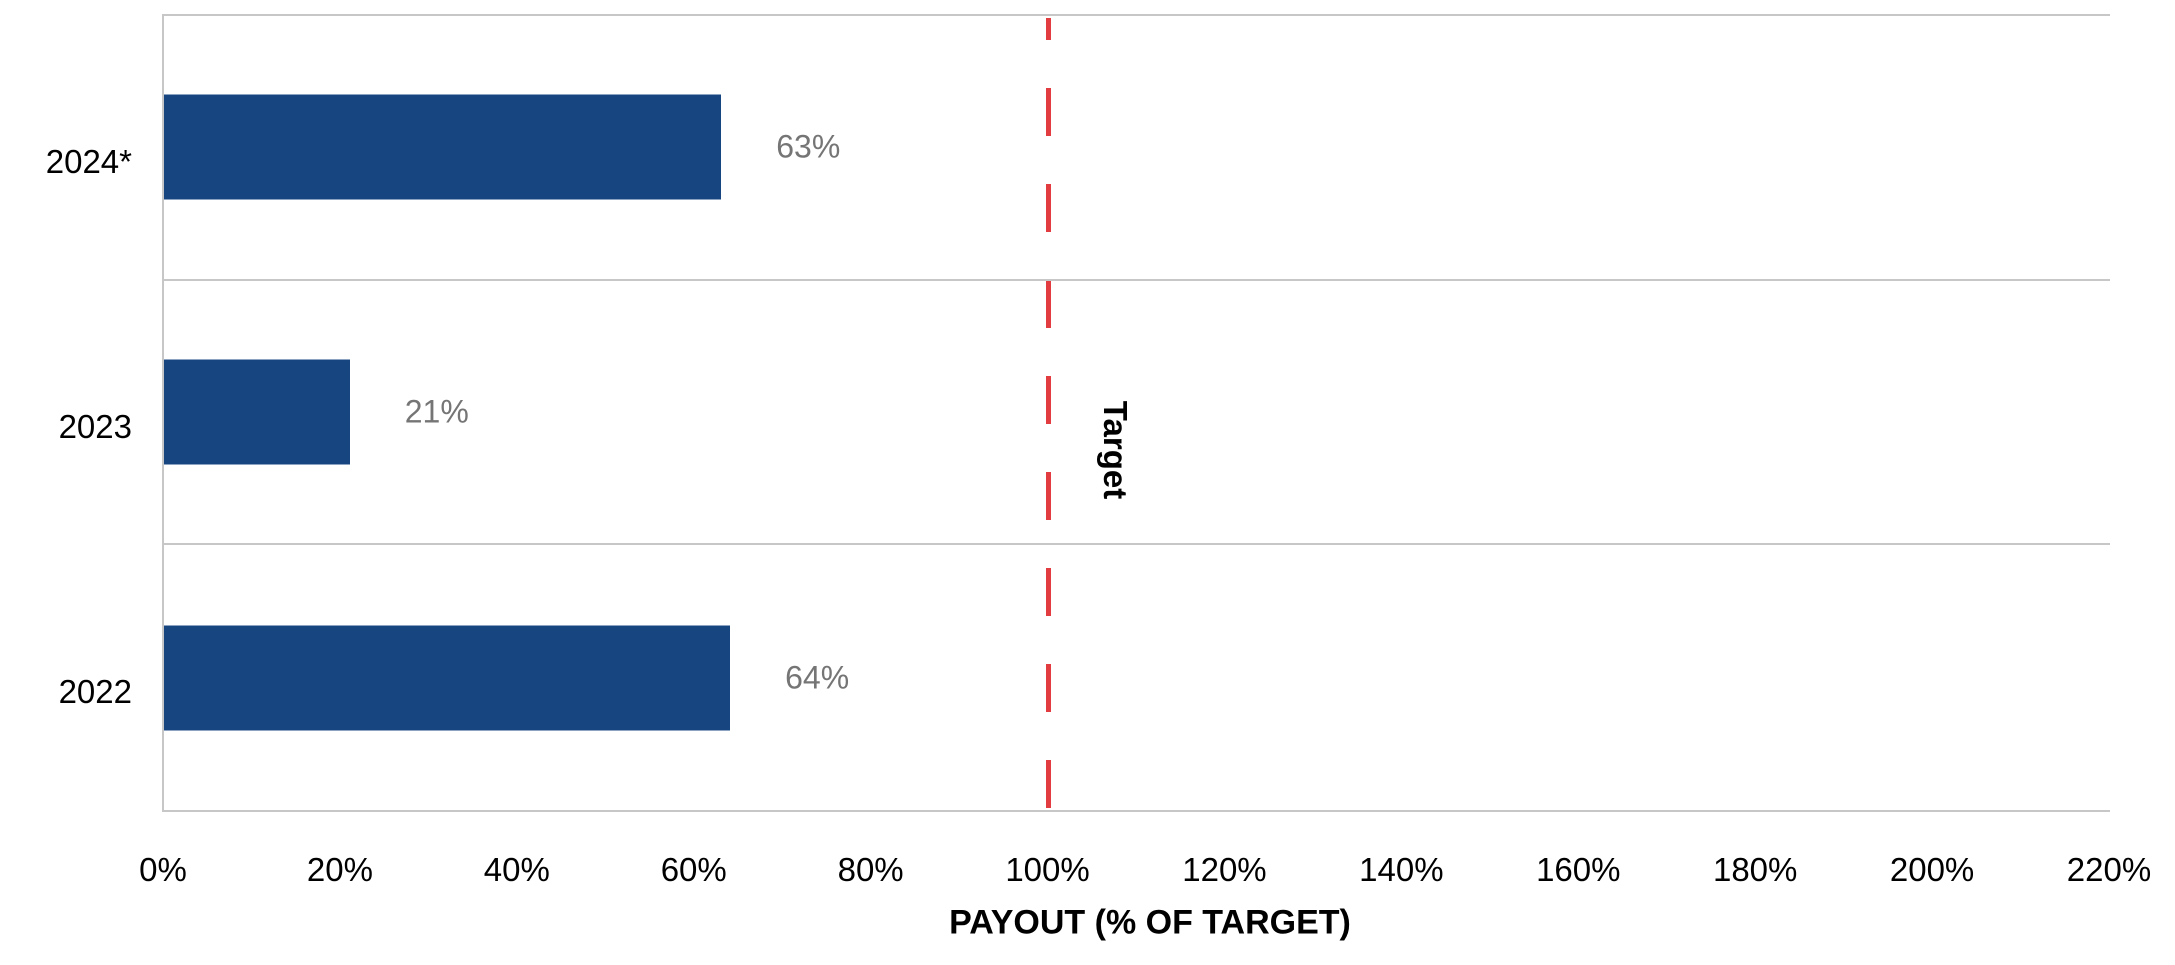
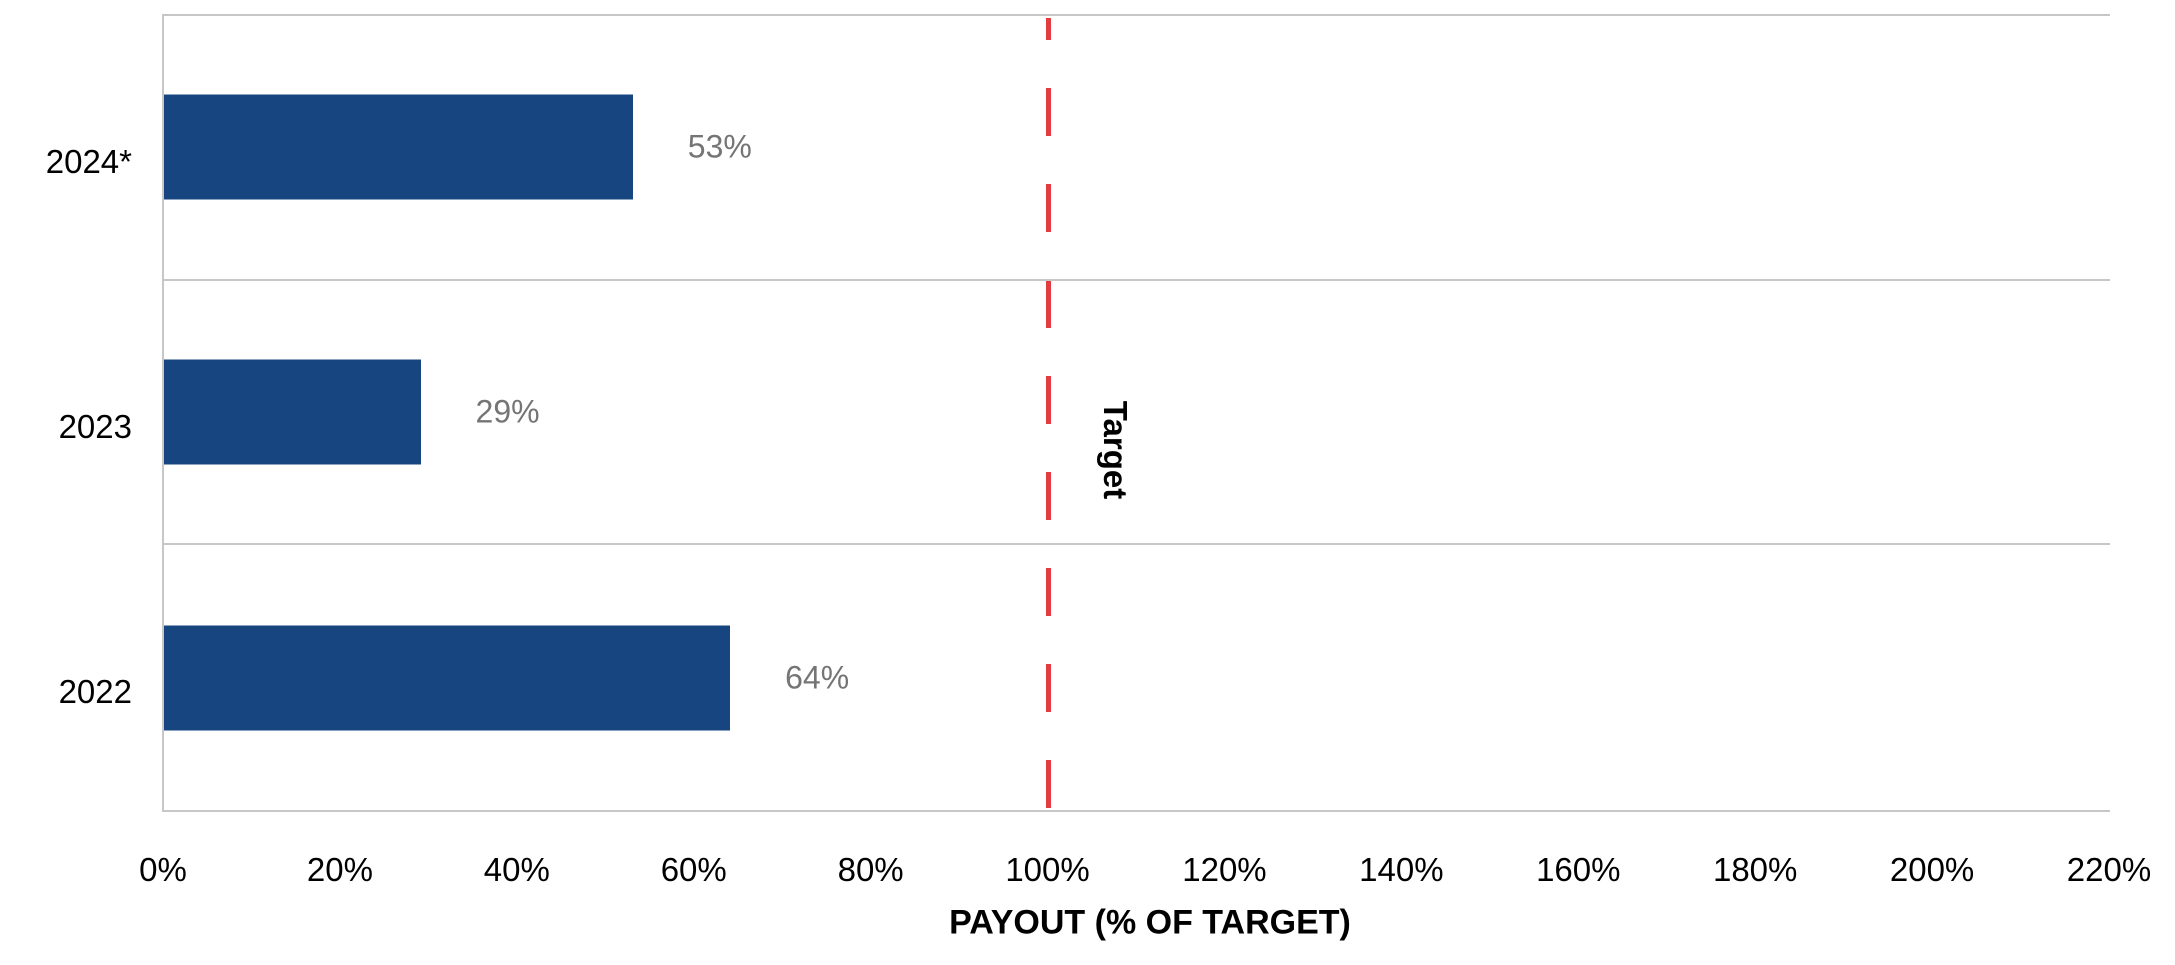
2024*: 63% -> 53%
2023: 21% -> 29%
